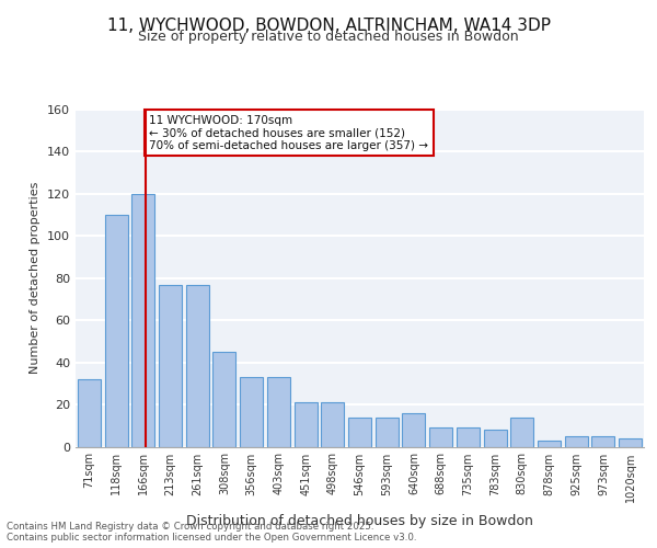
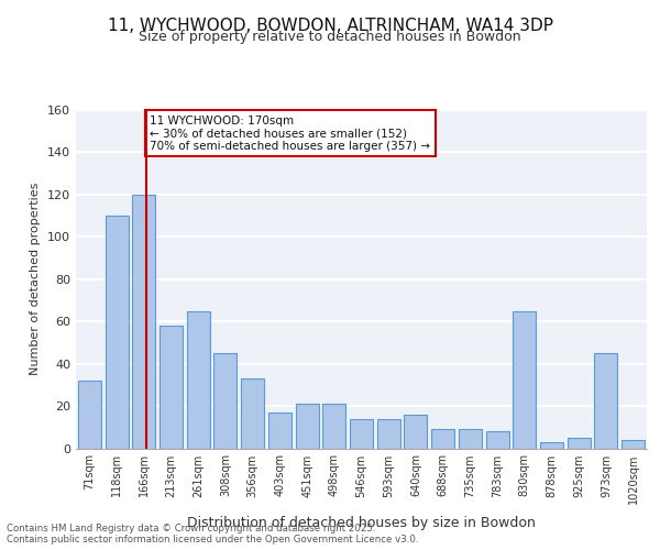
213sqm: 77 -> 58
261sqm: 77 -> 65
403sqm: 33 -> 17
830sqm: 14 -> 65
973sqm: 5 -> 45
